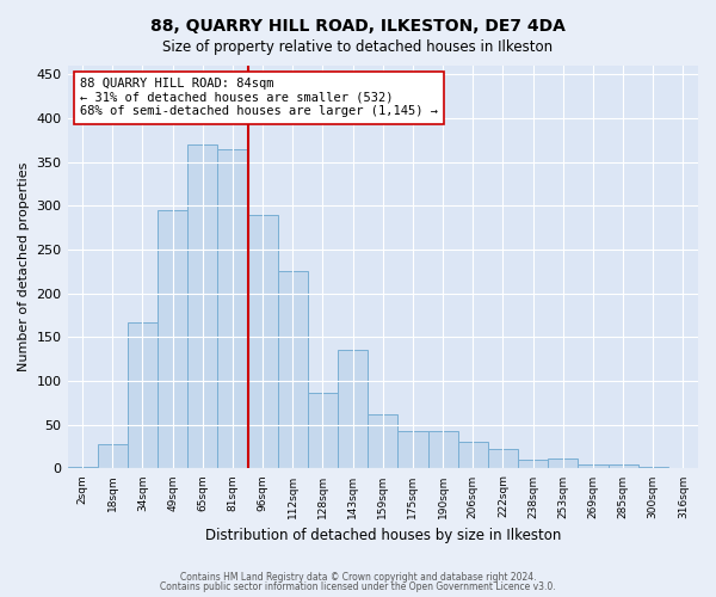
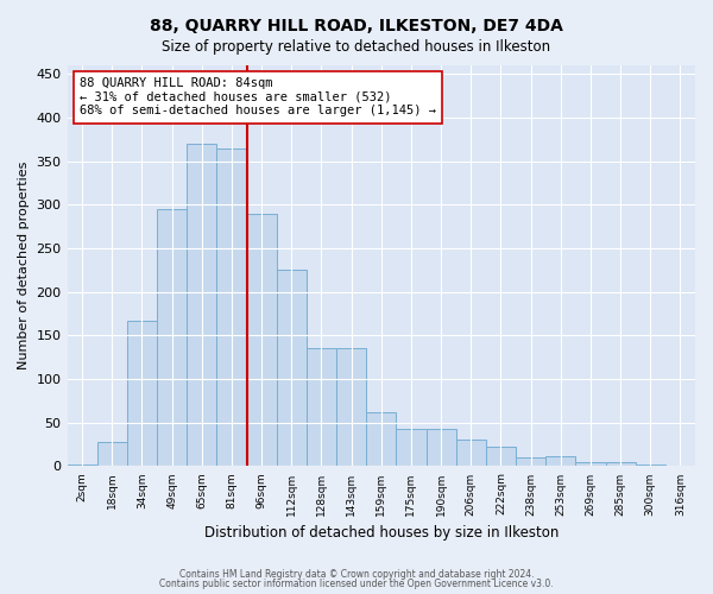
128sqm: 86 -> 135
